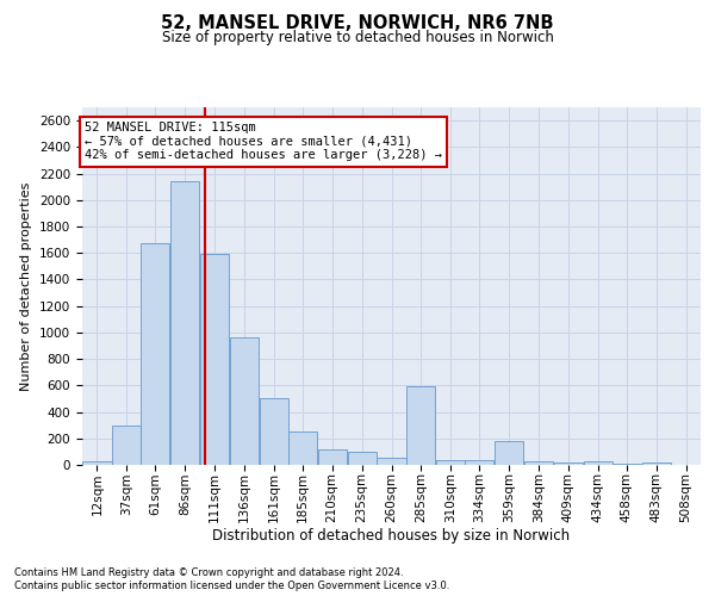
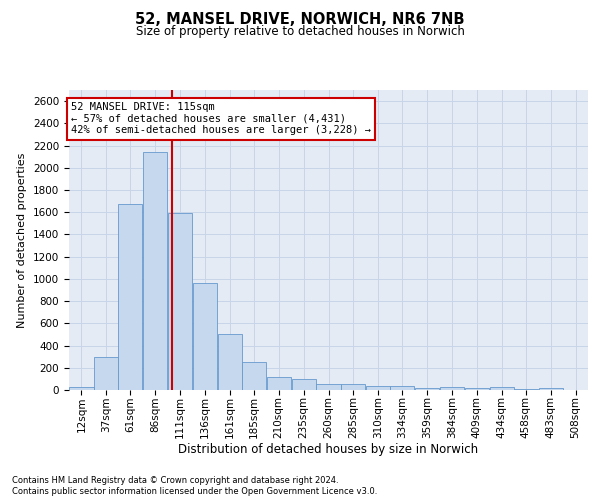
285sqm: 590 -> 50
359sqm: 180 -> 20
